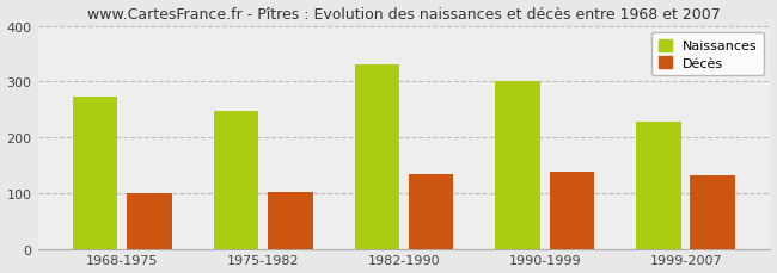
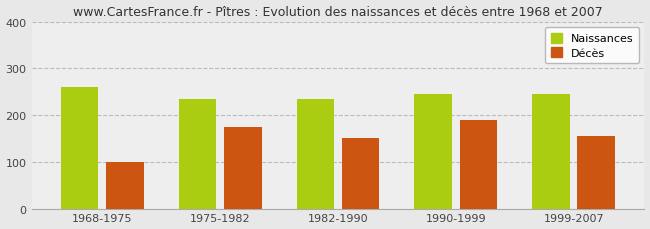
Naissances/1968-1975: 273 -> 260
Naissances/1975-1982: 248 -> 235
Décès/1975-1982: 102 -> 175
Naissances/1982-1990: 330 -> 235
Décès/1982-1990: 134 -> 150
Naissances/1990-1999: 300 -> 245
Décès/1990-1999: 139 -> 190
Naissances/1999-2007: 228 -> 245
Décès/1999-2007: 131 -> 155
